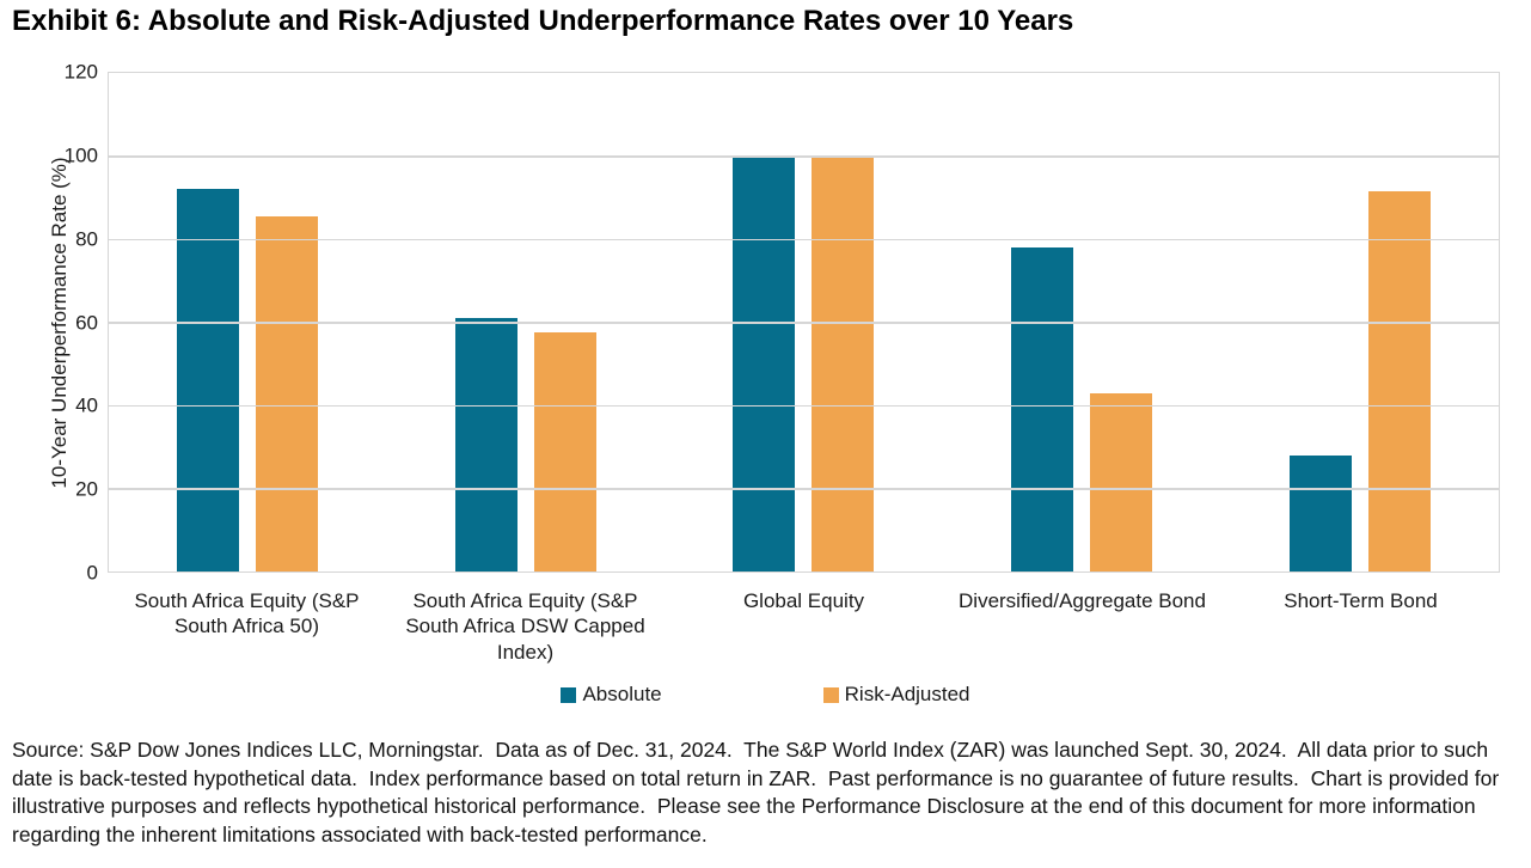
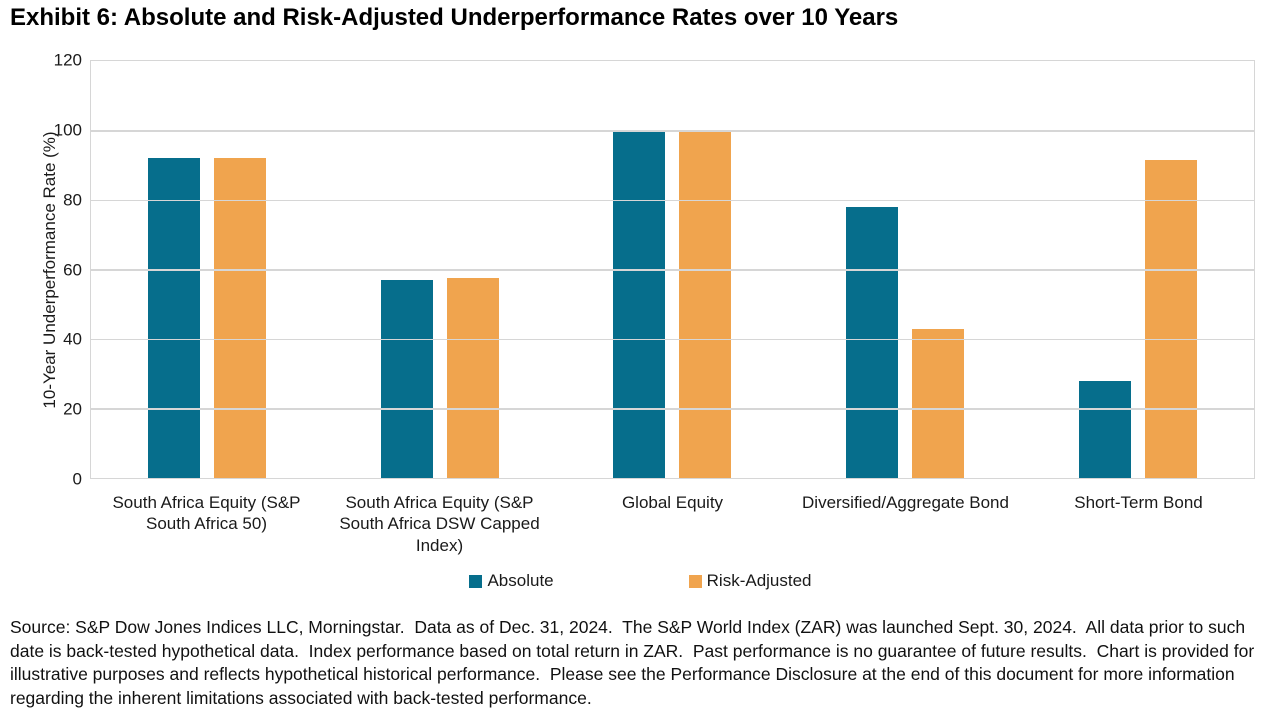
Risk-Adjusted/South Africa Equity (S&P South Africa 50): 86 -> 92
Absolute/South Africa Equity (S&P South Africa DSW Capped Index): 61 -> 57
